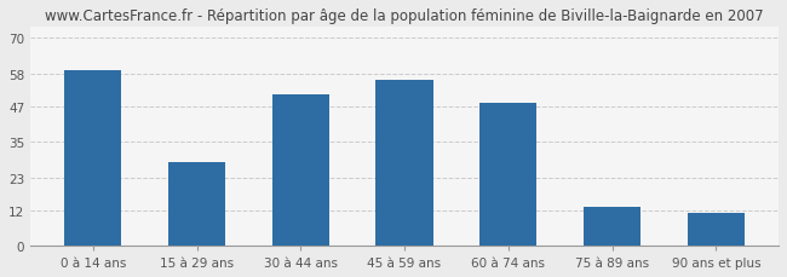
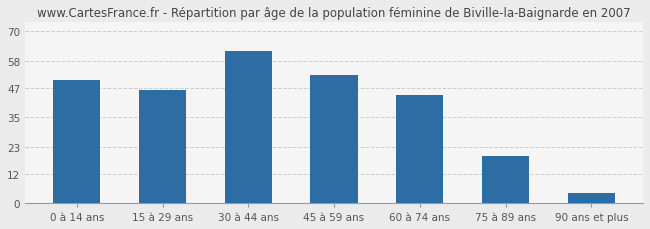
0 à 14 ans: 59 -> 50
15 à 29 ans: 28 -> 46
30 à 44 ans: 51 -> 62
45 à 59 ans: 56 -> 52
60 à 74 ans: 48 -> 44
75 à 89 ans: 13 -> 19
90 ans et plus: 11 -> 4
